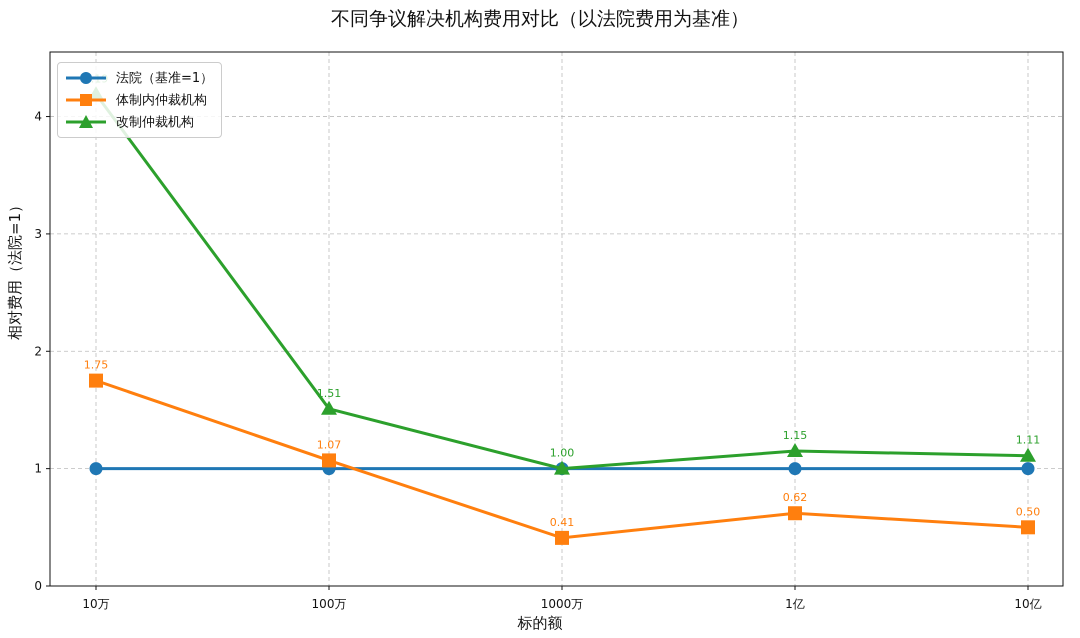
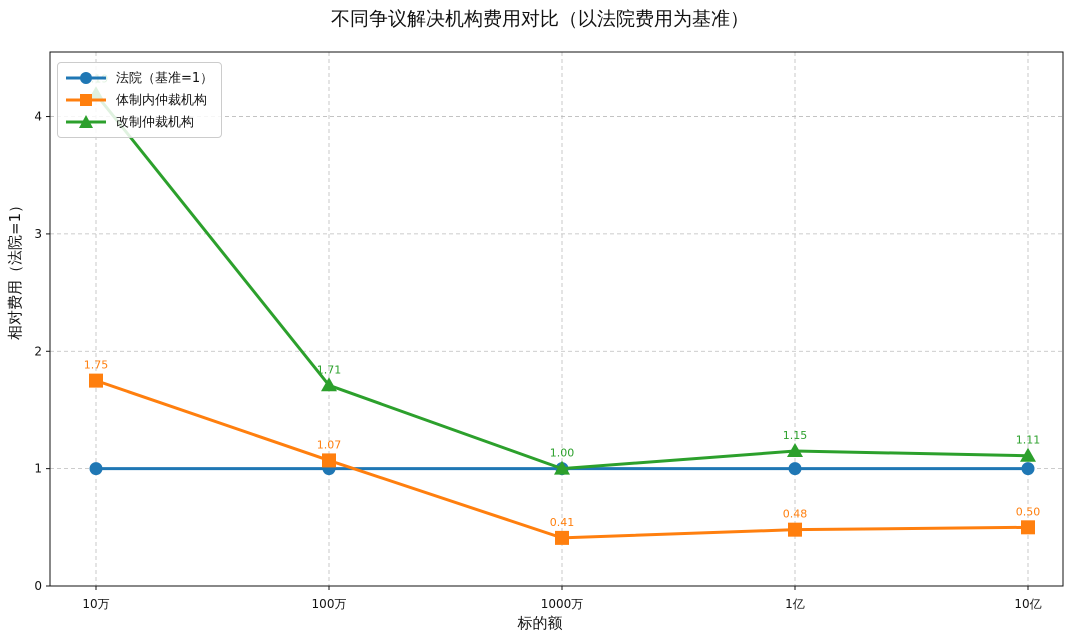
改制仲裁机构/100万: 1.51 -> 1.71
体制内仲裁机构/1亿: 0.62 -> 0.48
